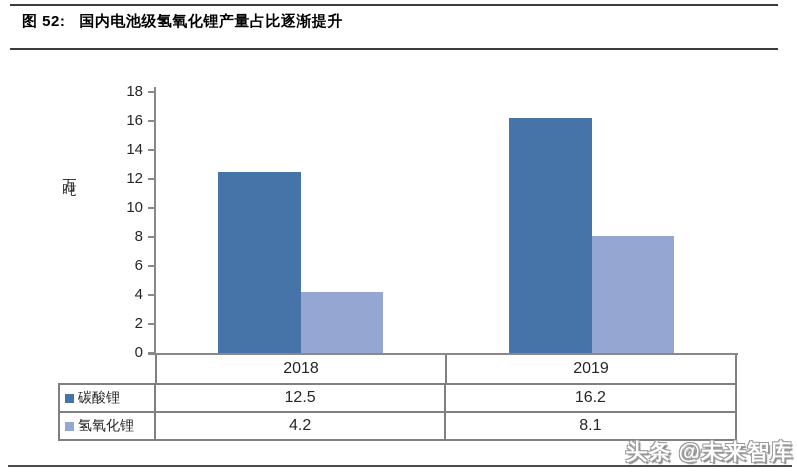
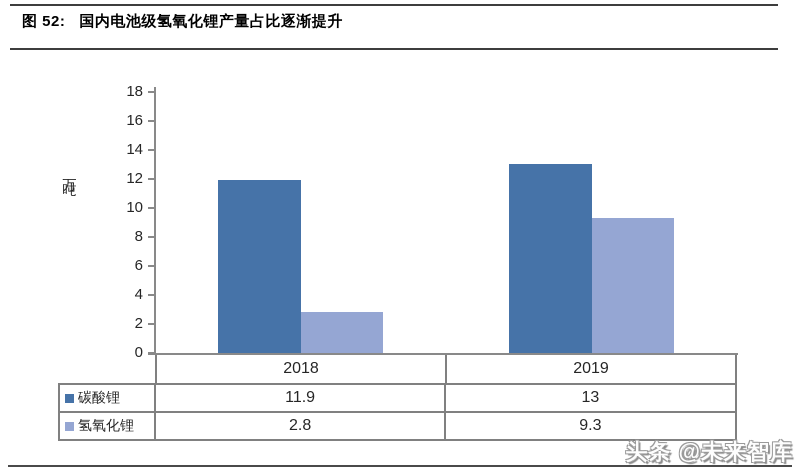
碳酸锂/2018: 12.5 -> 11.9
氢氧化锂/2018: 4.2 -> 2.8
碳酸锂/2019: 16.2 -> 13
氢氧化锂/2019: 8.1 -> 9.3
